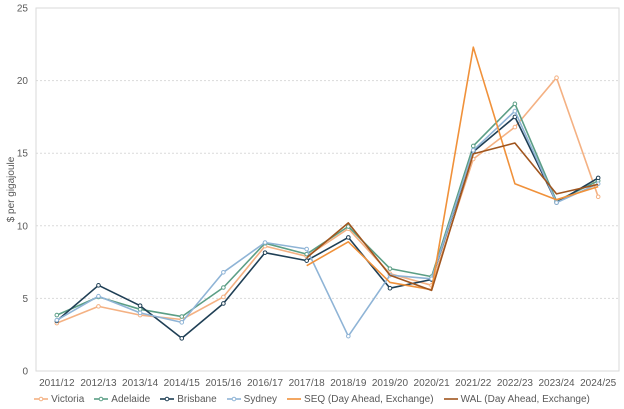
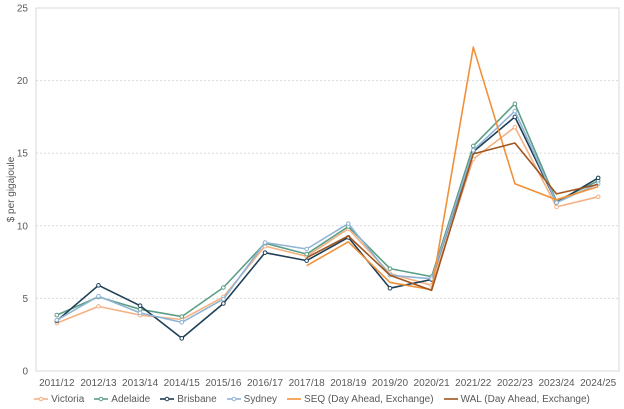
Sydney/2015/16: 6.8 -> 5.0
Sydney/2018/19: 2.4 -> 10.2
WAL (Day Ahead, Exchange)/2018/19: 10.2 -> 9.3
Victoria/2023/24: 20.2 -> 11.3
